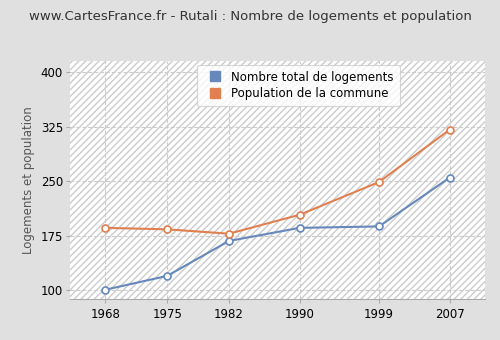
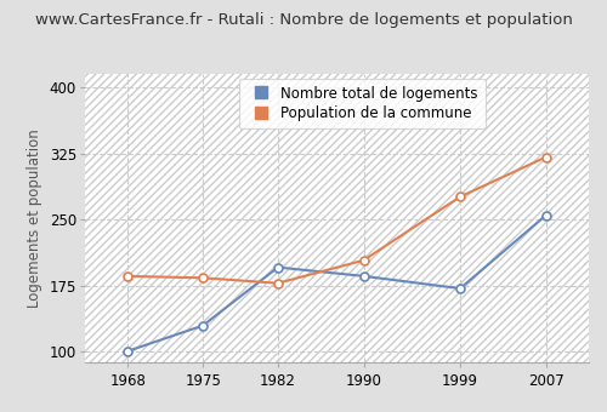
Nombre total de logements/1975: 120 -> 130
Nombre total de logements/1982: 168 -> 196
Nombre total de logements/1999: 188 -> 172
Population de la commune/1999: 249 -> 276
